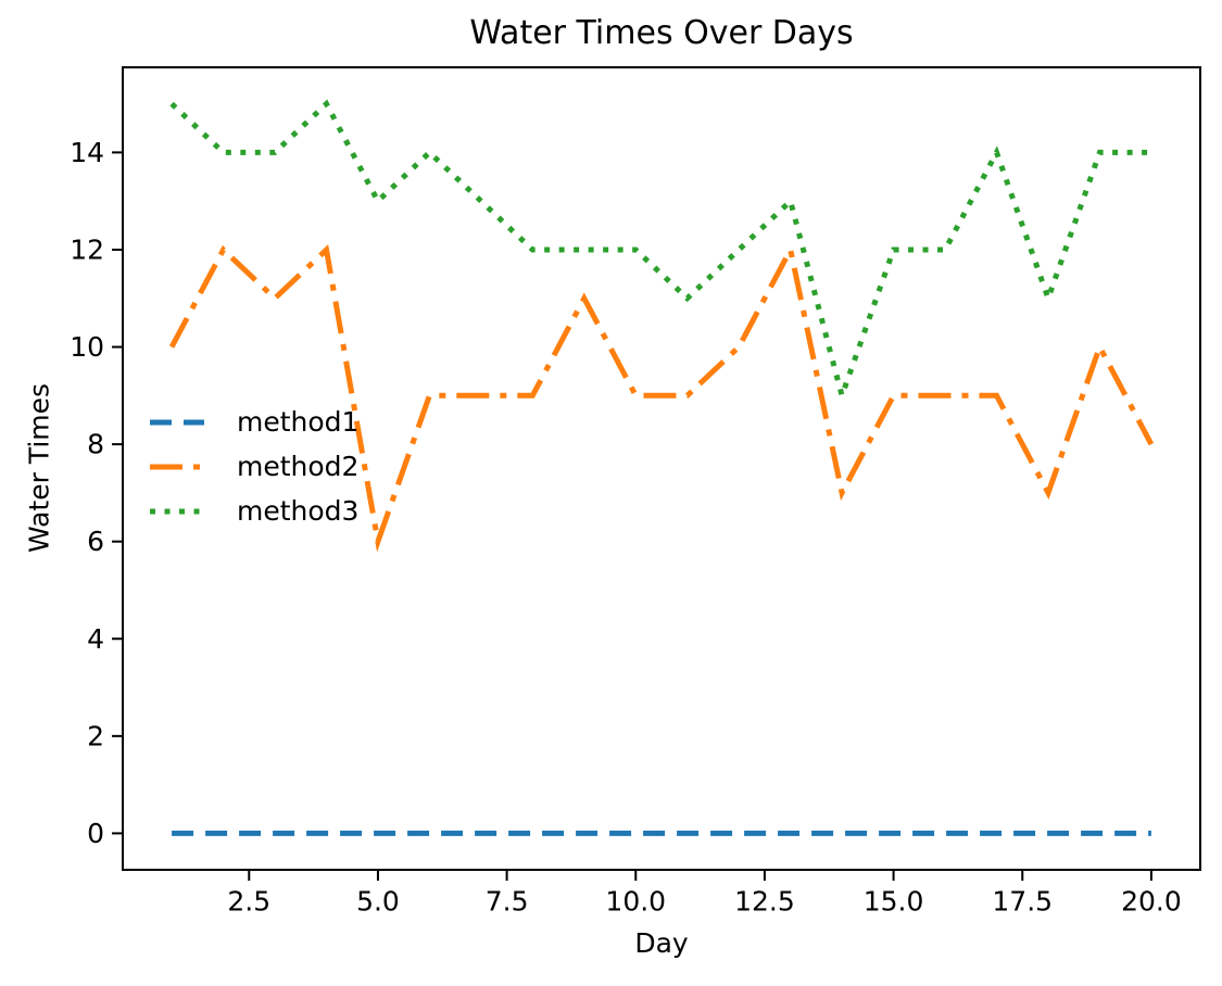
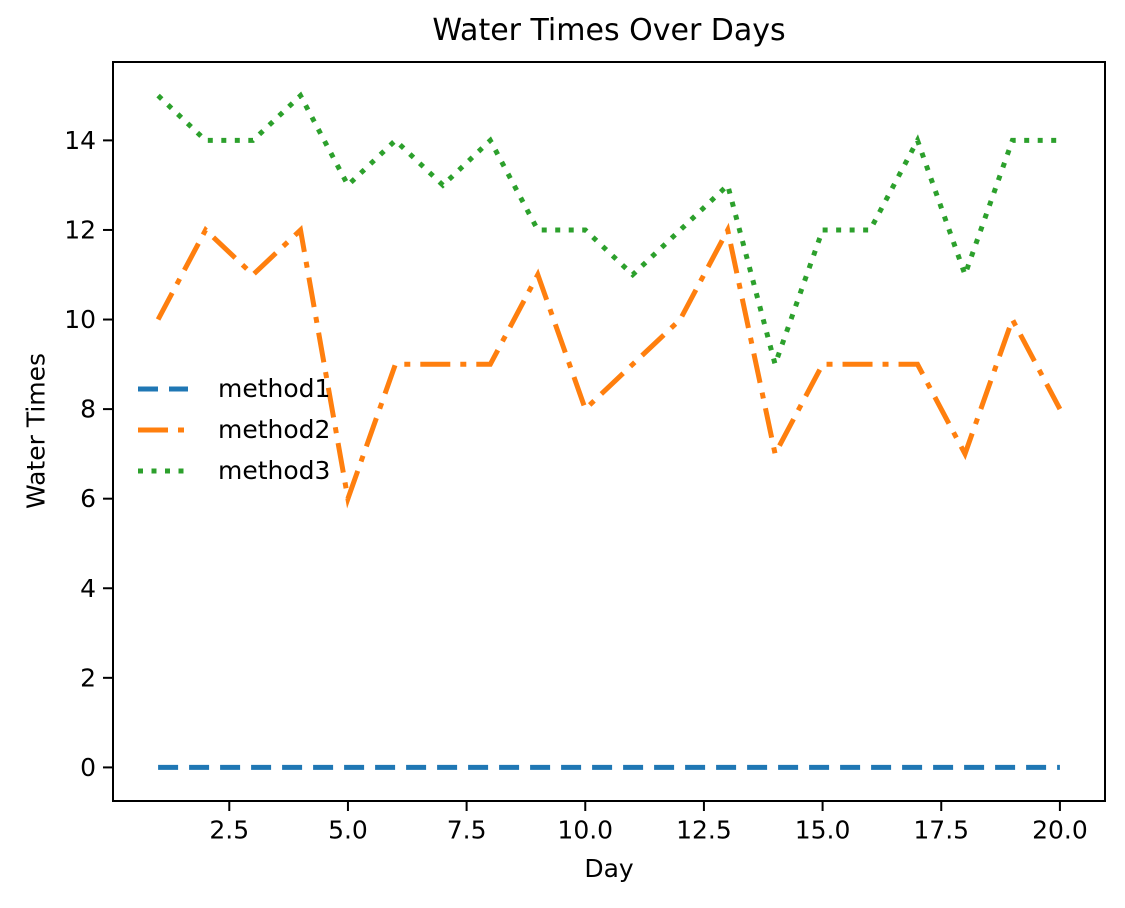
method3/8: 12 -> 14
method2/10: 9 -> 8
